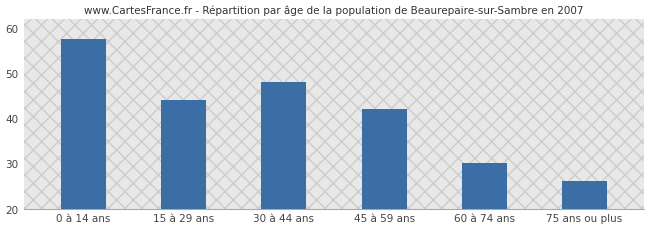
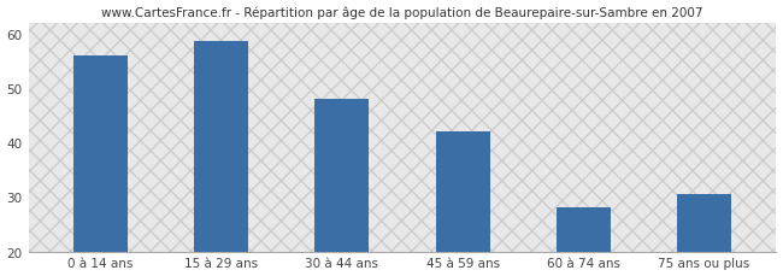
0 à 14 ans: 57.5 -> 56.0
15 à 29 ans: 44.0 -> 58.5
60 à 74 ans: 30.0 -> 28.0
75 ans ou plus: 26.0 -> 30.5
